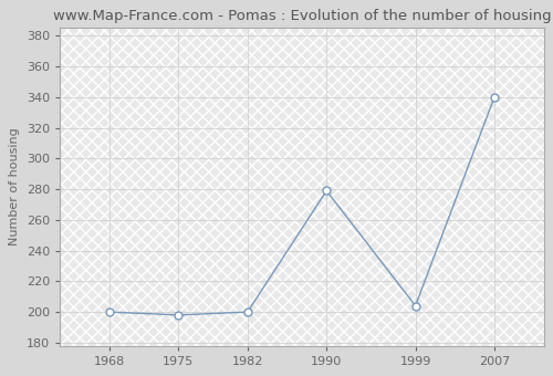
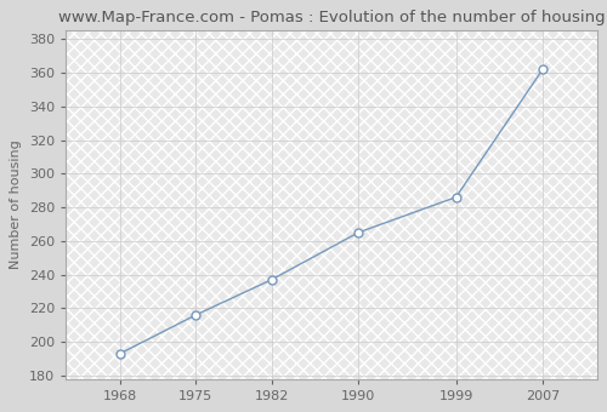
1968: 200 -> 193
1975: 198 -> 216
1982: 200 -> 237
1990: 279 -> 265
1999: 204 -> 286
2007: 340 -> 362
